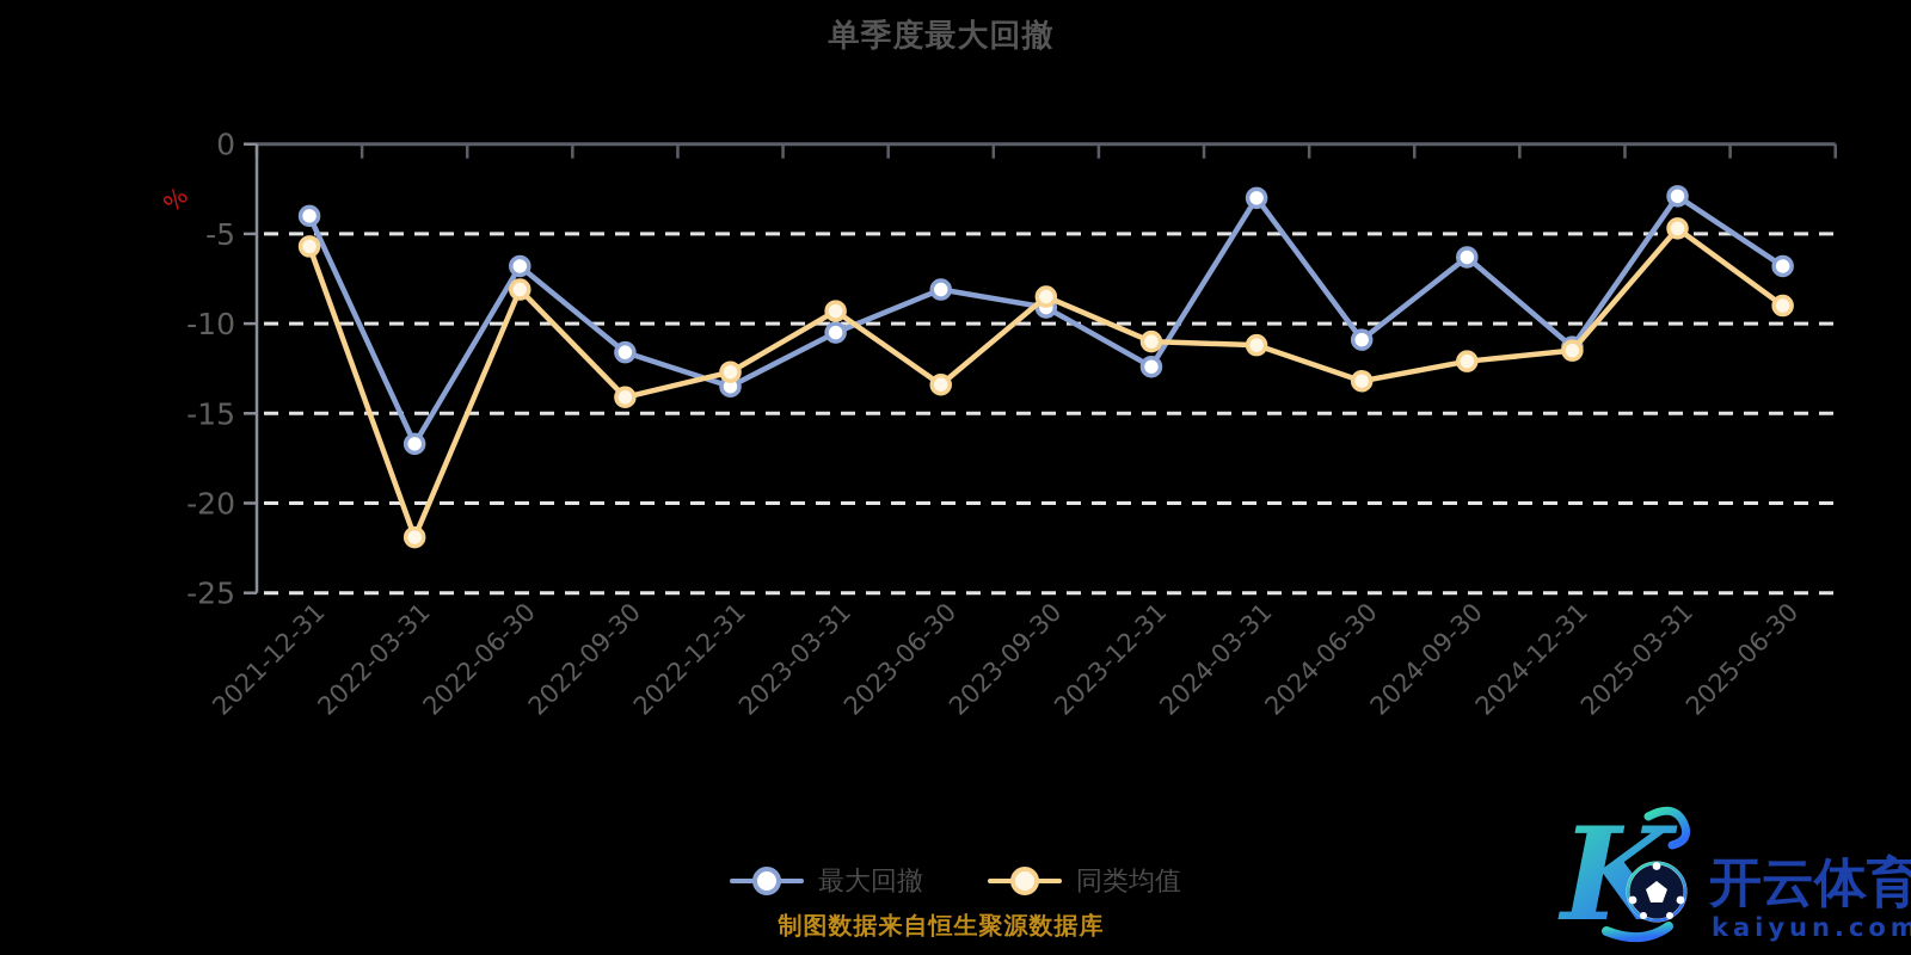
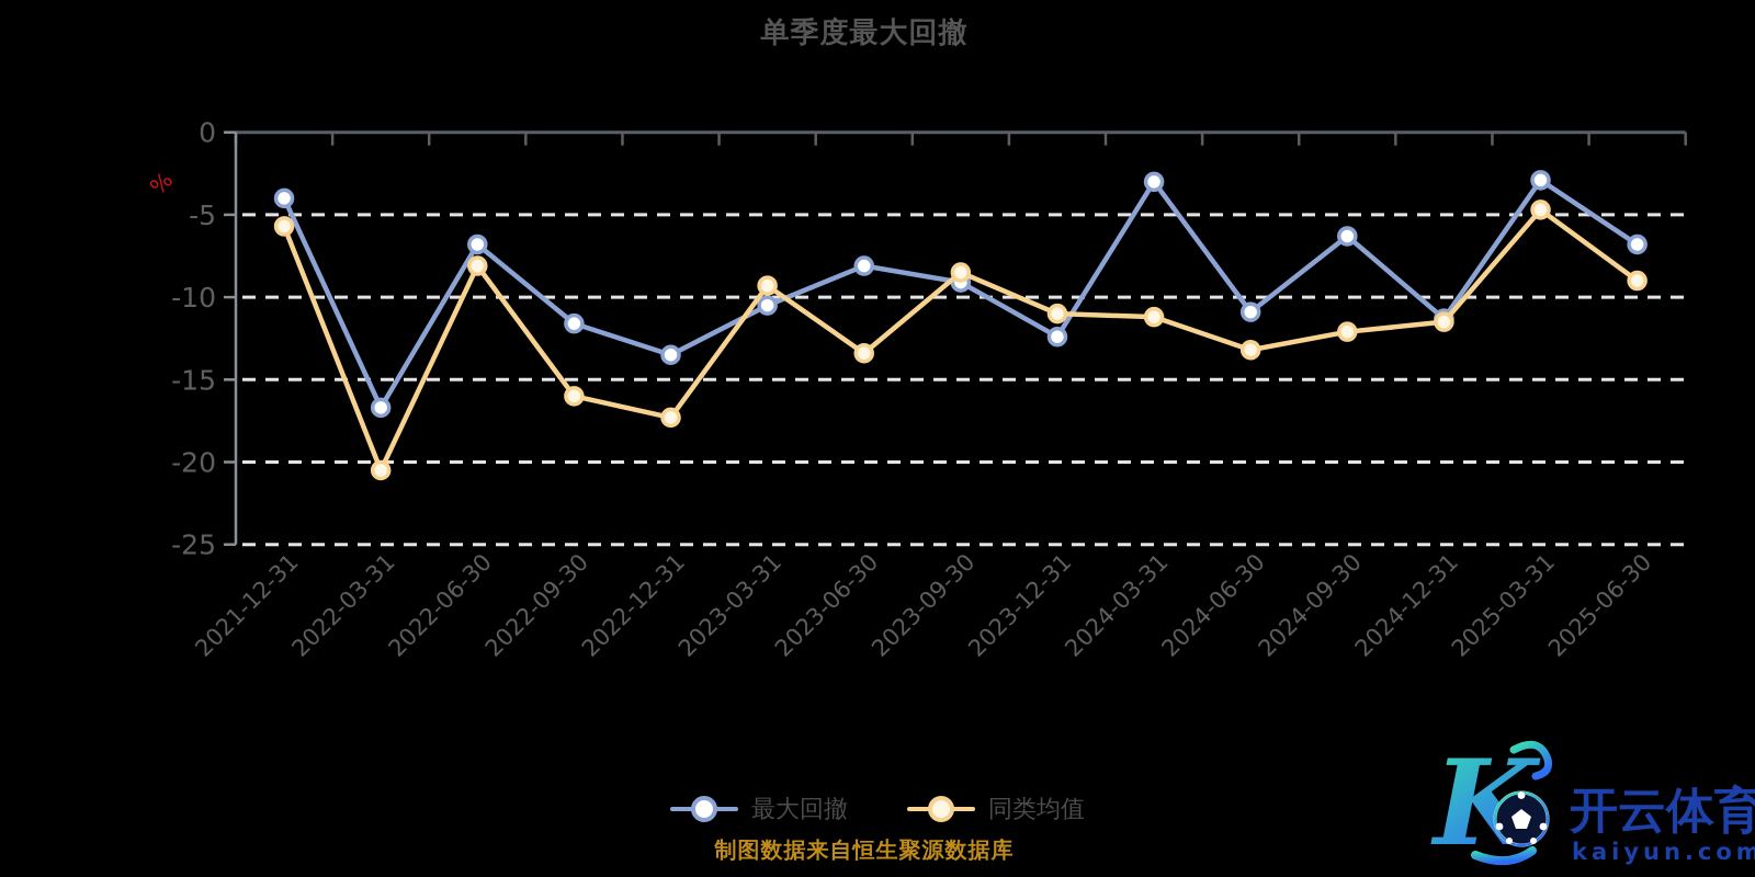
同类均值/2022-03-31: -21.9 -> -20.5
同类均值/2022-09-30: -14.1 -> -16.0
同类均值/2022-12-31: -12.7 -> -17.3
